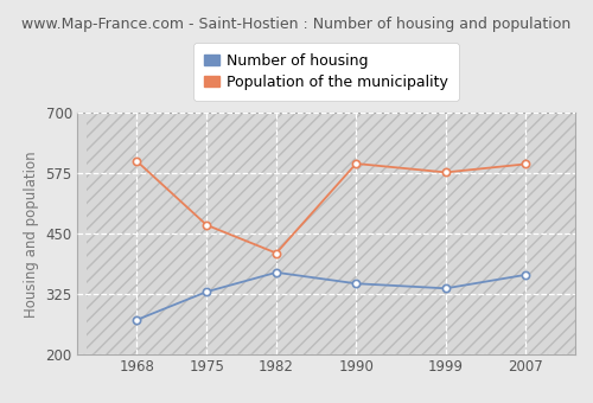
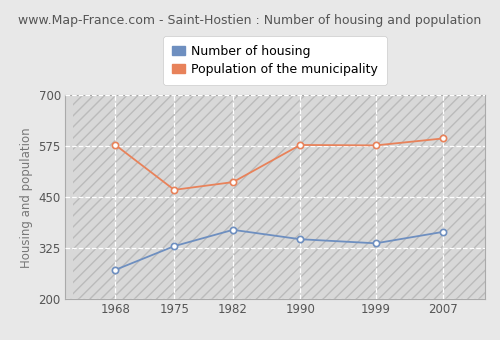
Population of the municipality/1968: 600 -> 578
Population of the municipality/1982: 410 -> 487
Population of the municipality/1990: 595 -> 578
